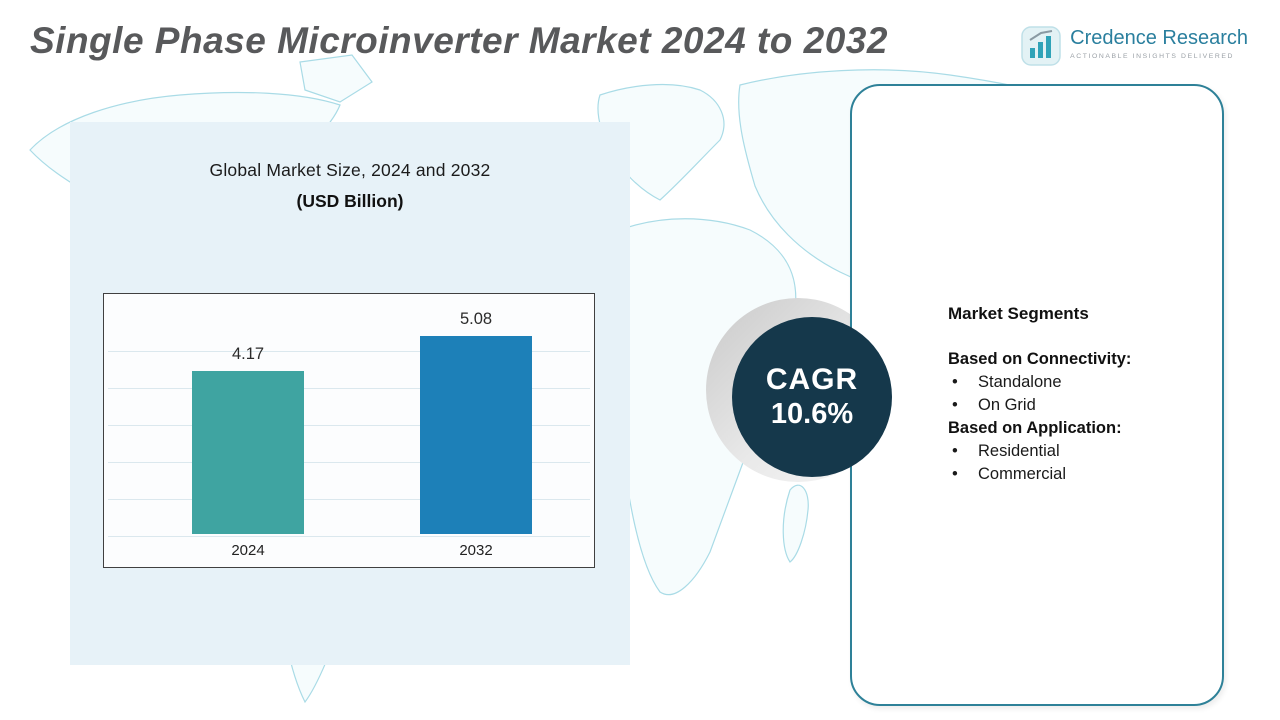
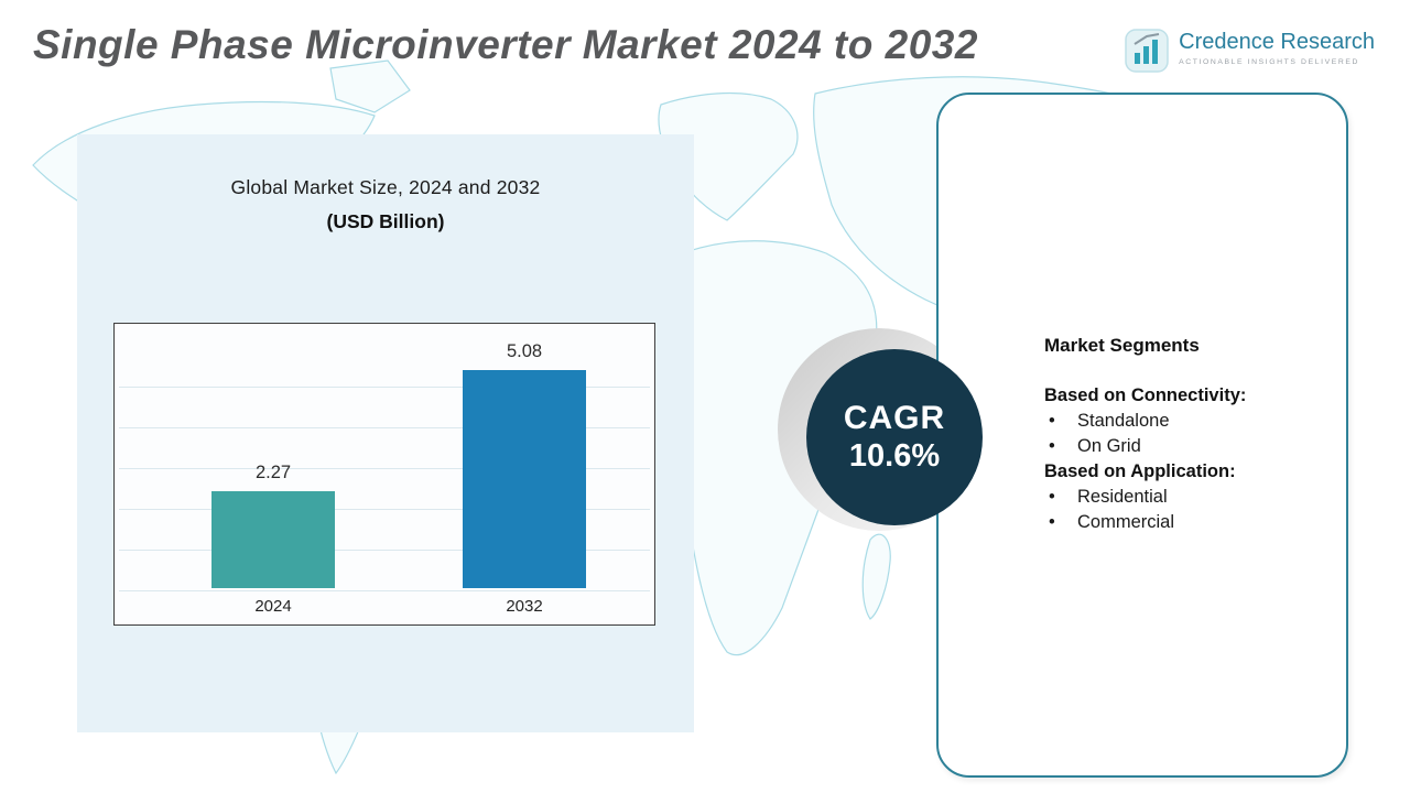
2024: 4.17 -> 2.27
